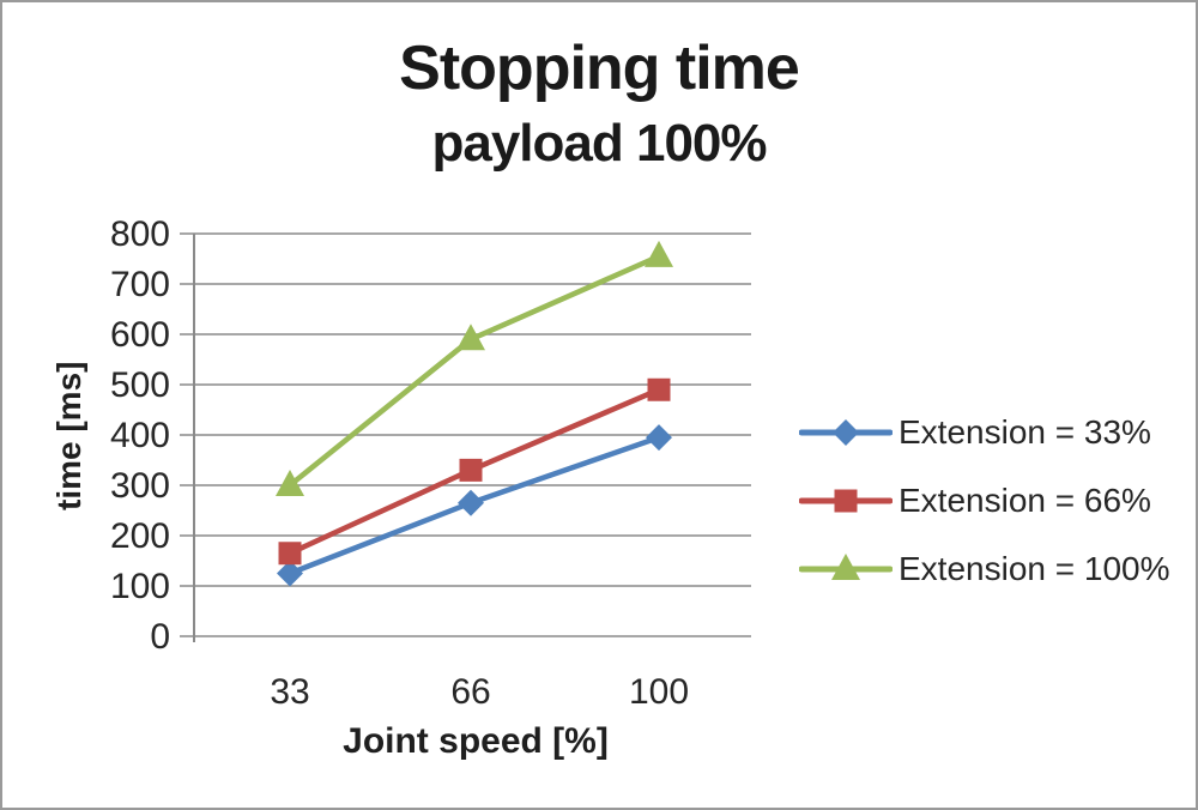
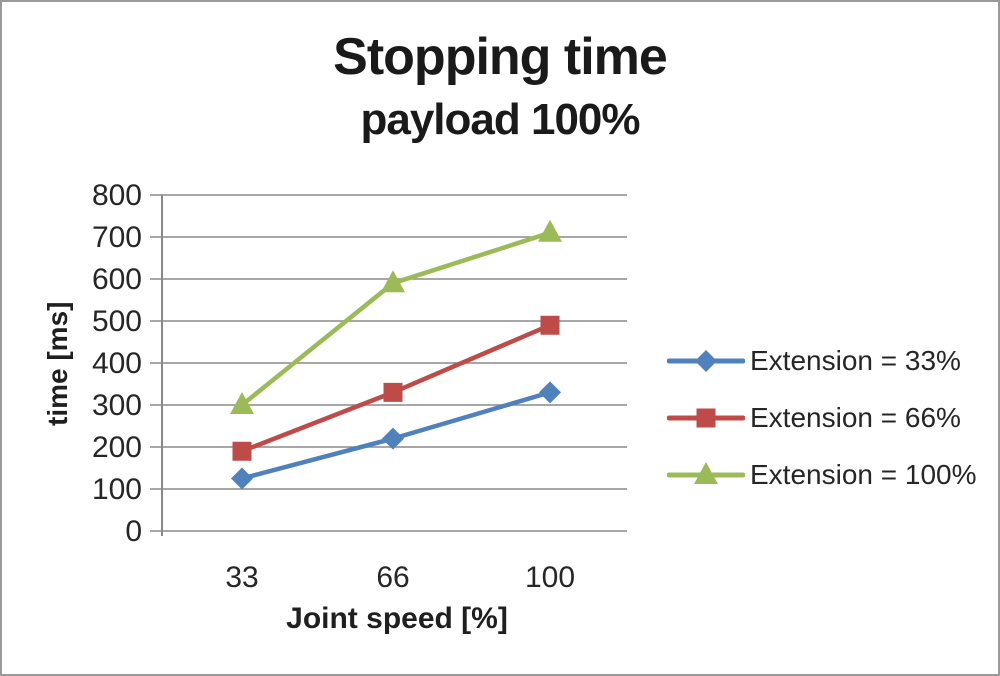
Extension = 66%/33: 160 -> 190
Extension = 33%/66: 260 -> 220
Extension = 33%/100: 400 -> 330
Extension = 100%/100: 760 -> 710
